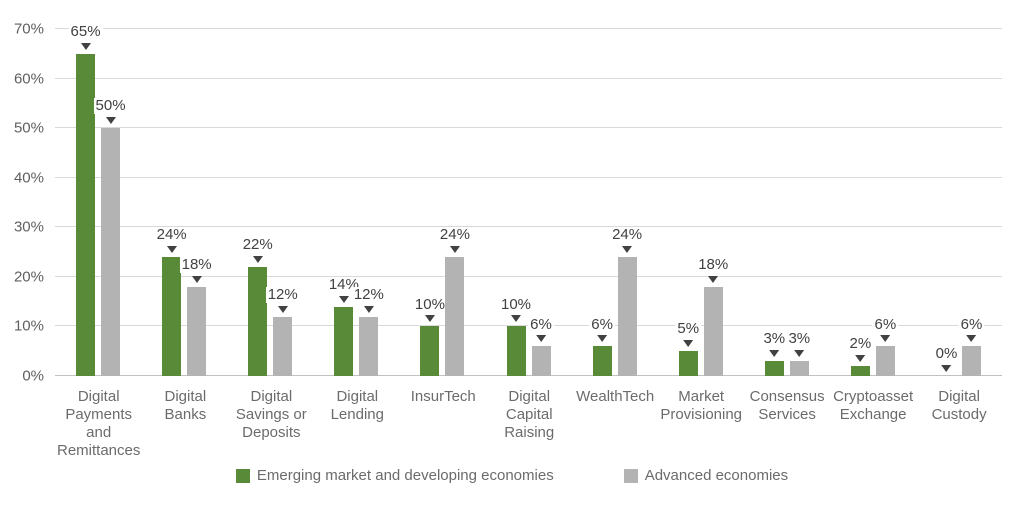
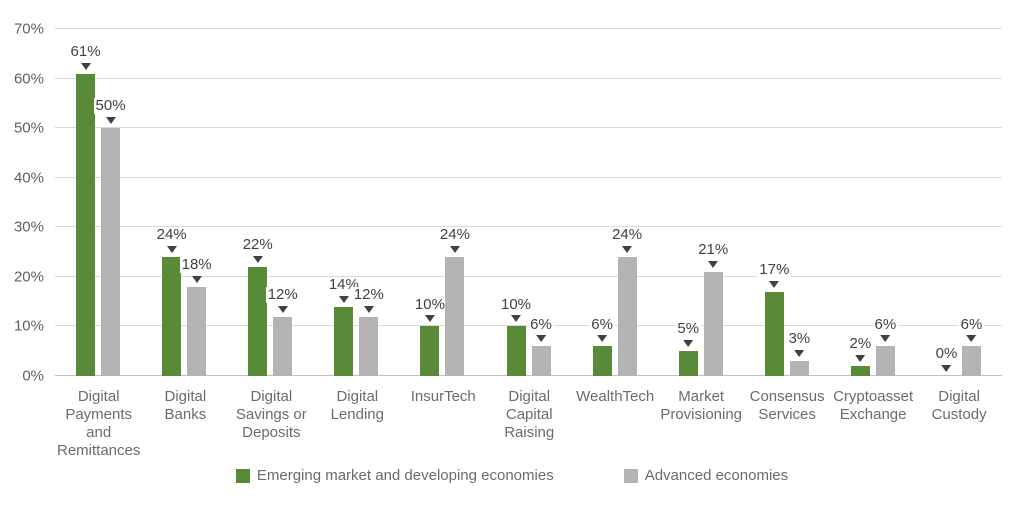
Emerging market and developing economies/Digital Payments and Remittances: 65% -> 61%
Advanced economies/Market Provisioning: 18% -> 21%
Emerging market and developing economies/Consensus Services: 3% -> 17%
